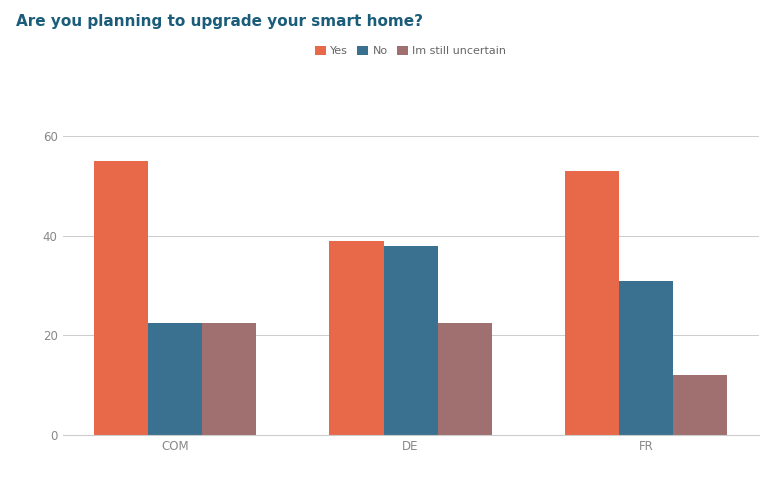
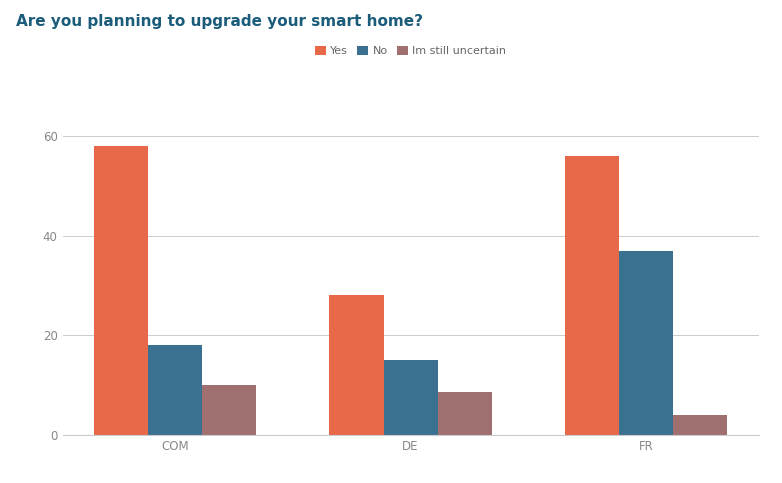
Yes/COM: 55 -> 58
No/COM: 22.5 -> 18.0
Im still uncertain/COM: 22.5 -> 10.0
Yes/DE: 39 -> 28
No/DE: 38.0 -> 15.0
Im still uncertain/DE: 22.5 -> 8.5
Yes/FR: 53 -> 56
No/FR: 31.0 -> 37.0
Im still uncertain/FR: 12.0 -> 4.0
